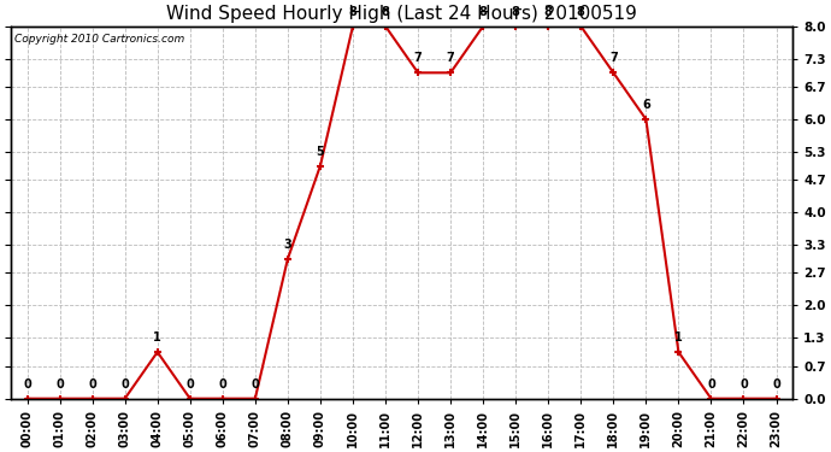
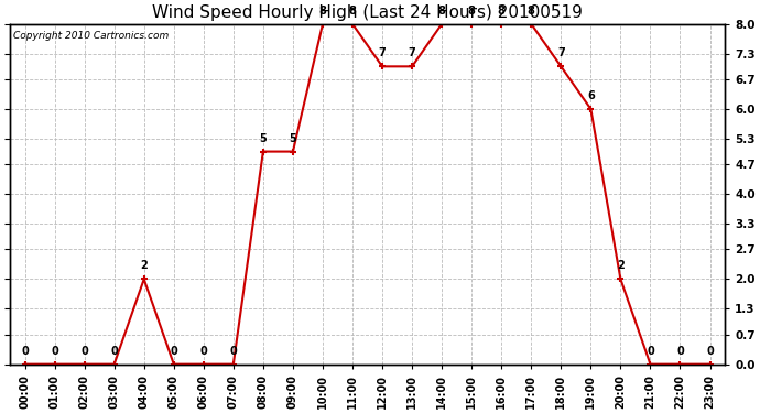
04:00: 1 -> 2
08:00: 3 -> 5
20:00: 1 -> 2
